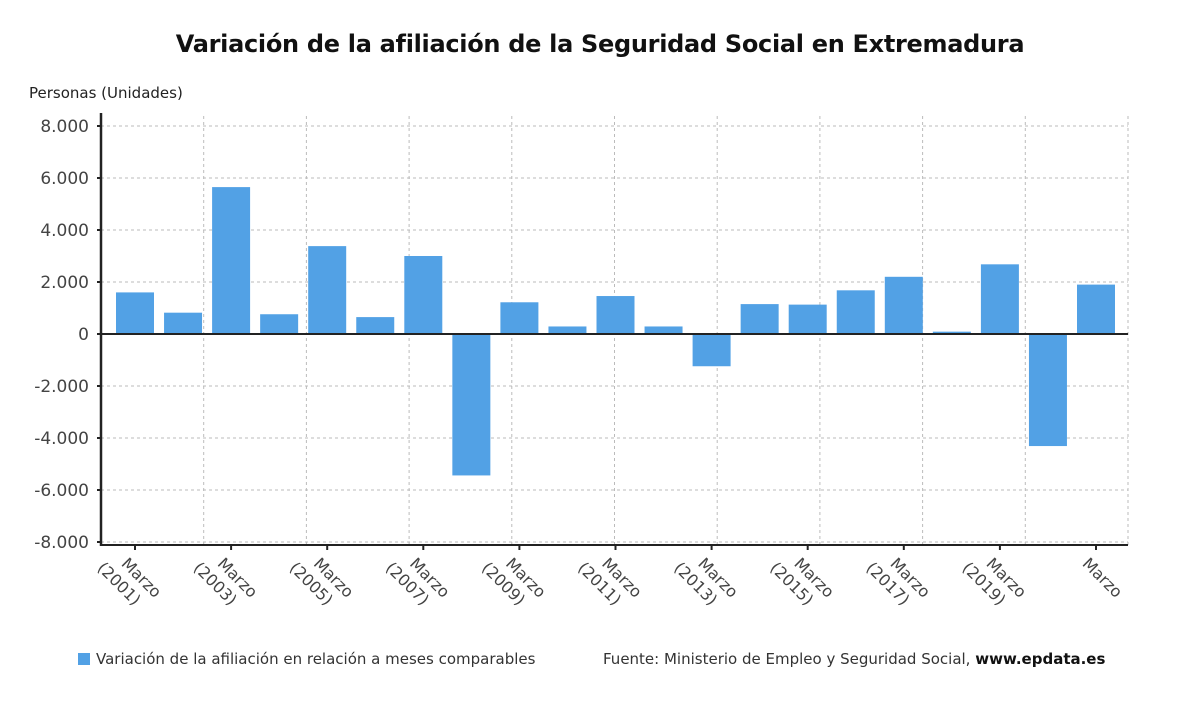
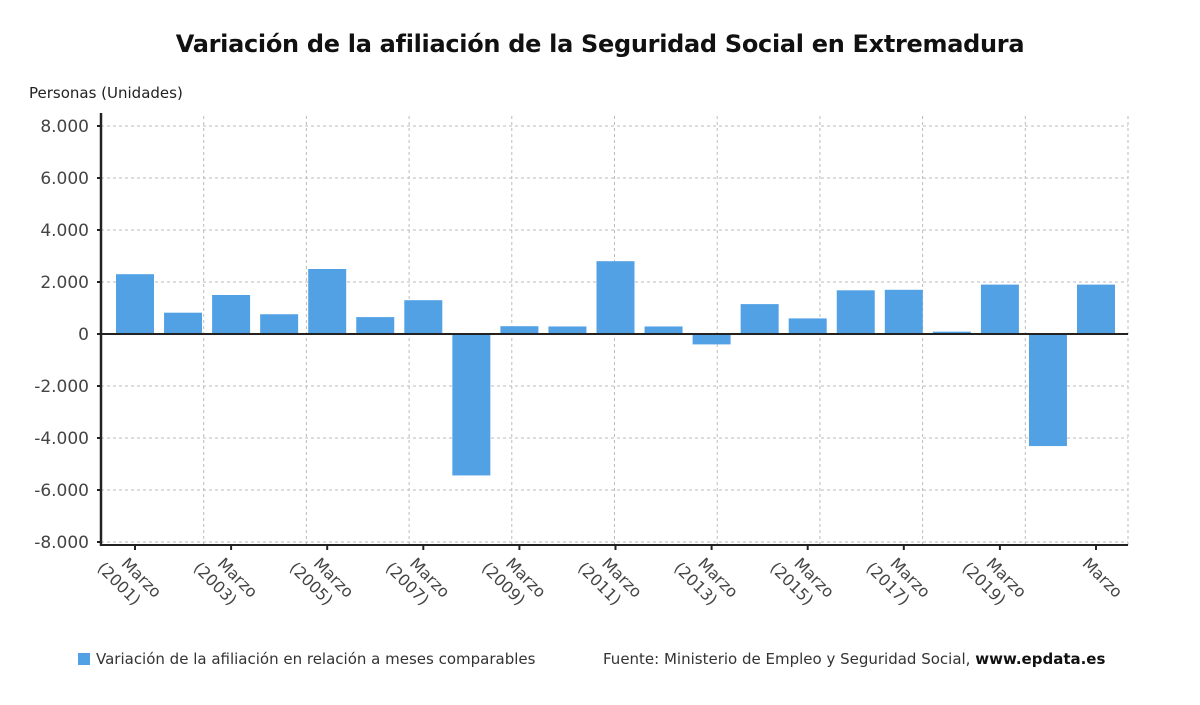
Marzo (2001): 1600 -> 2300
Marzo (2003): 5600 -> 1500
Marzo (2005): 3400 -> 2500
Marzo (2007): 3000 -> 1300
Marzo (2009): 1200 -> 300
Marzo (2011): 1500 -> 2800
Marzo (2013): -1200 -> -400
Marzo (2015): 1100 -> 600
Marzo (2017): 2200 -> 1700
Marzo (2019): 2700 -> 1900
